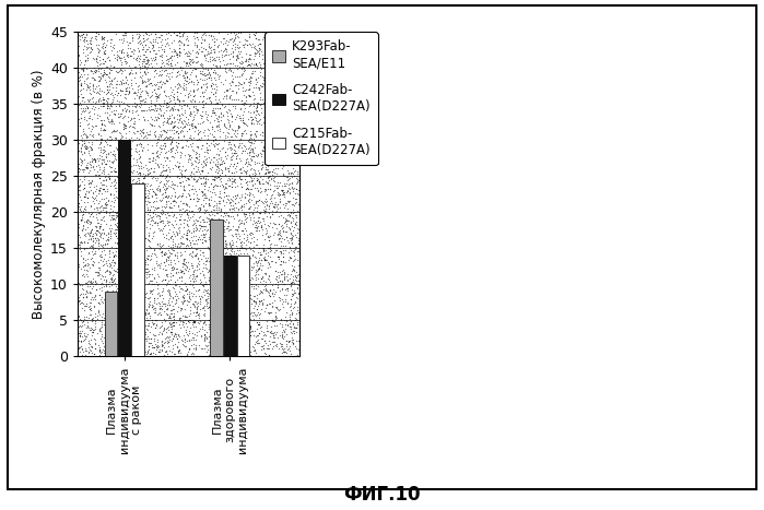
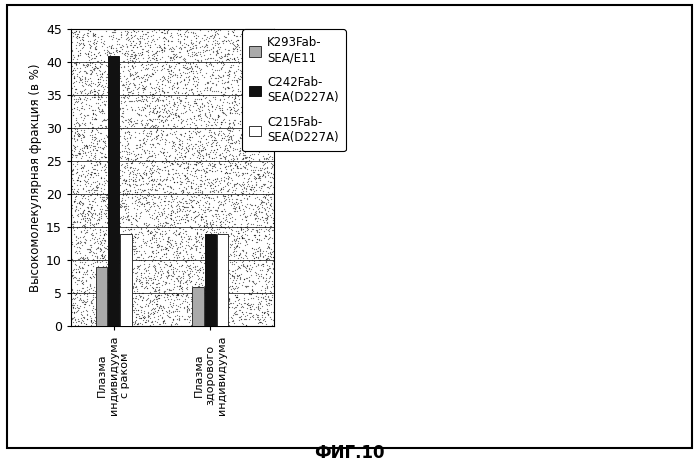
C242Fab- SEA(D227A)/Плазма индивидуума с раком: 30 -> 41
C215Fab- SEA(D227A)/Плазма индивидуума с раком: 24 -> 14
K293Fab- SEA/E11/Плазма здорового индивидуума: 19 -> 6
